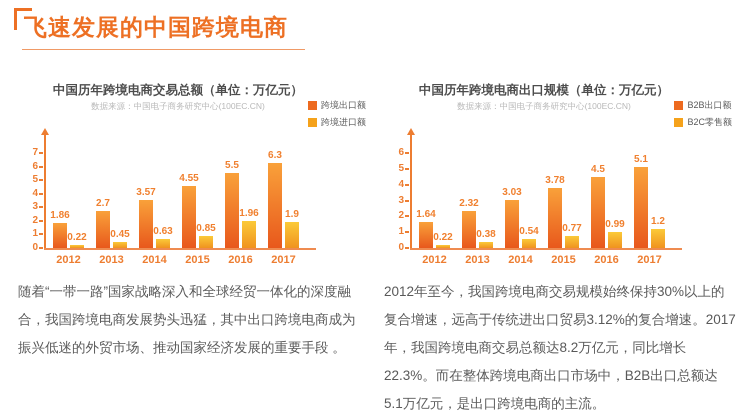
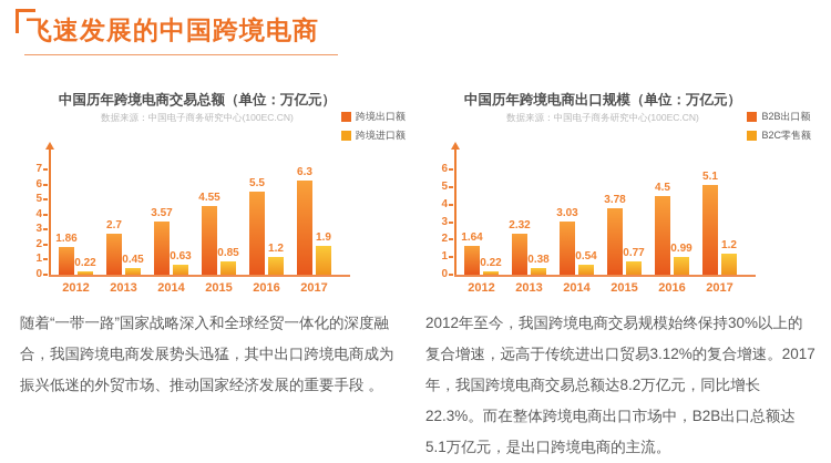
中国历年跨境电商交易总额（单位：万亿元）/跨境进口额/2016: 1.96 -> 1.2
